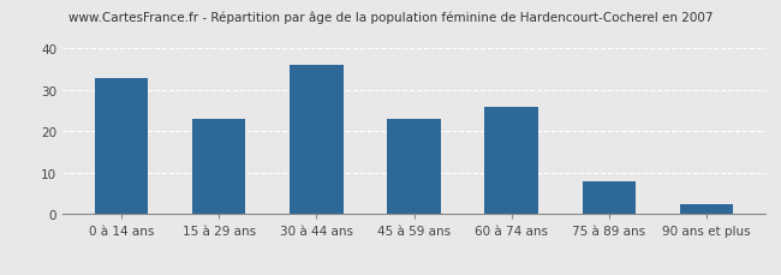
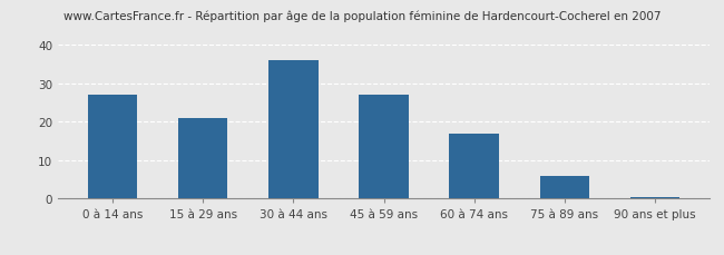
0 à 14 ans: 33.0 -> 27.0
15 à 29 ans: 23.0 -> 21.0
45 à 59 ans: 23.0 -> 27.0
60 à 74 ans: 26.0 -> 17.0
75 à 89 ans: 8.0 -> 6.0
90 ans et plus: 2.5 -> 0.5
